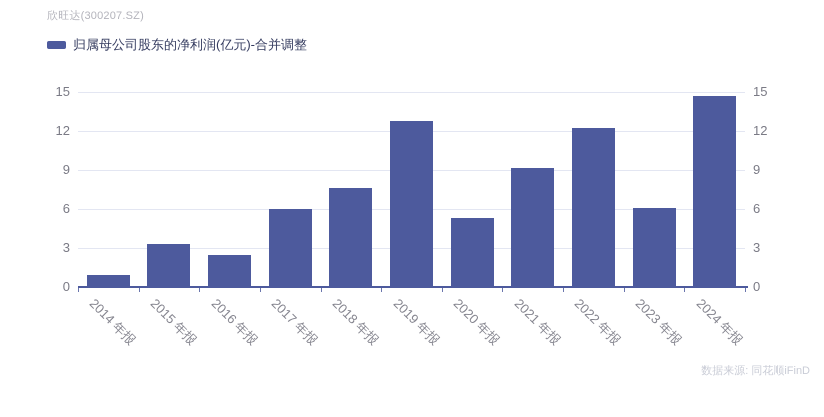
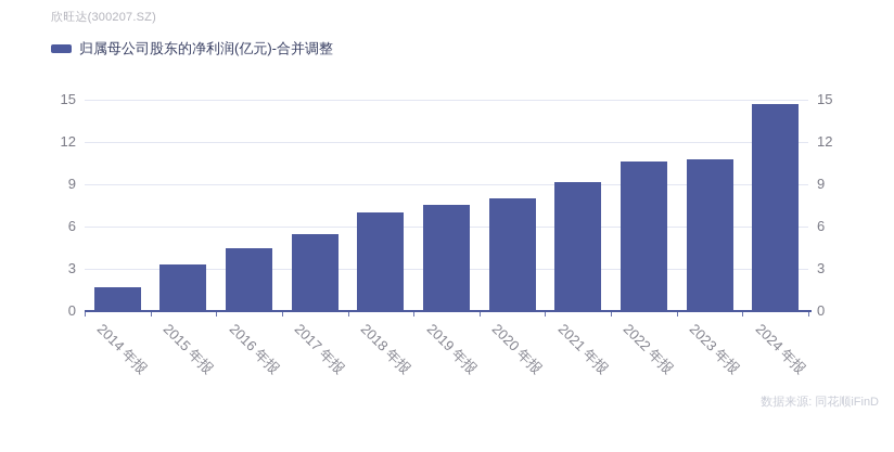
2014 年报: 0.9 -> 1.7
2016 年报: 2.5 -> 4.5
2017 年报: 6.0 -> 5.4
2018 年报: 7.6 -> 7.0
2019 年报: 12.8 -> 7.5
2020 年报: 5.3 -> 8.0
2022 年报: 12.2 -> 10.6
2023 年报: 6.1 -> 10.8
